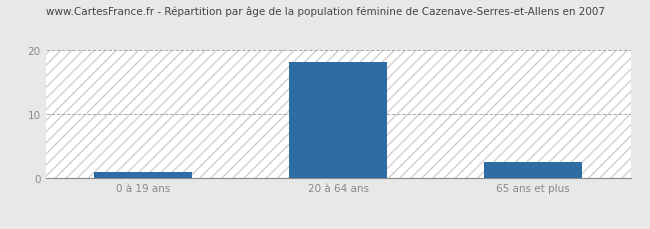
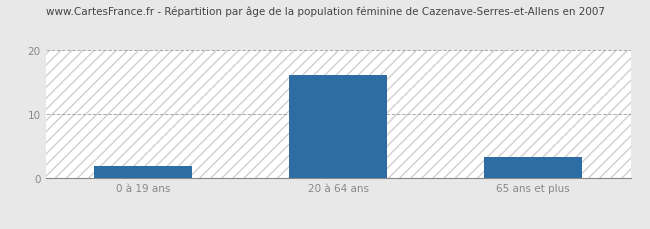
0 à 19 ans: 1.0 -> 2.0
20 à 64 ans: 18.0 -> 16.0
65 ans et plus: 2.5 -> 3.4
